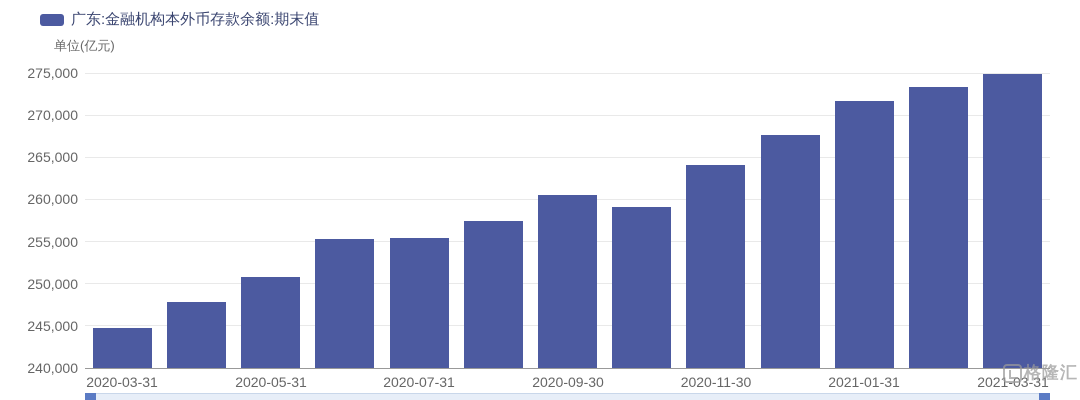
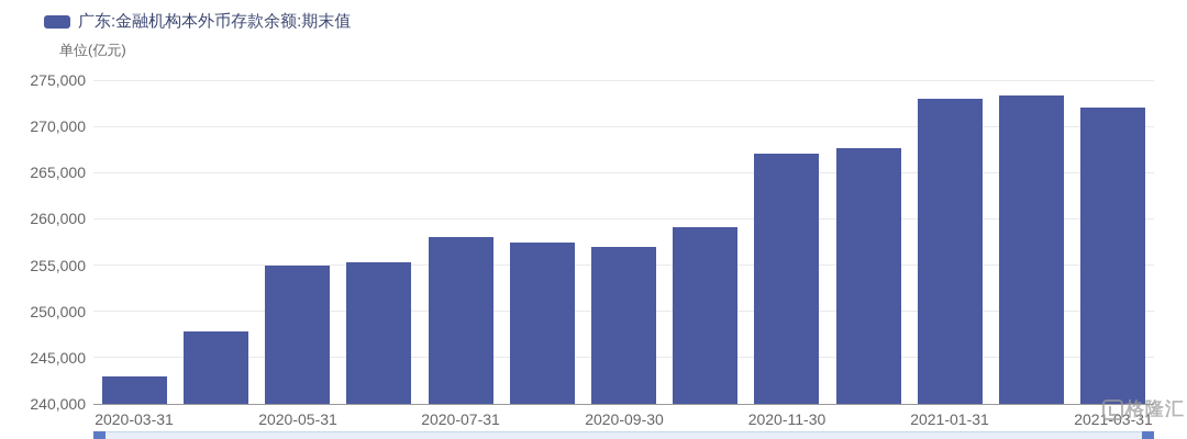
2020-03-31: 245000 -> 243000
2020-05-31: 251000 -> 255000
2020-07-31: 255000 -> 258000
2020-09-30: 260000 -> 257000
2020-11-30: 264000 -> 267000
2021-01-31: 272000 -> 273000
2021-03-31: 275000 -> 272000
